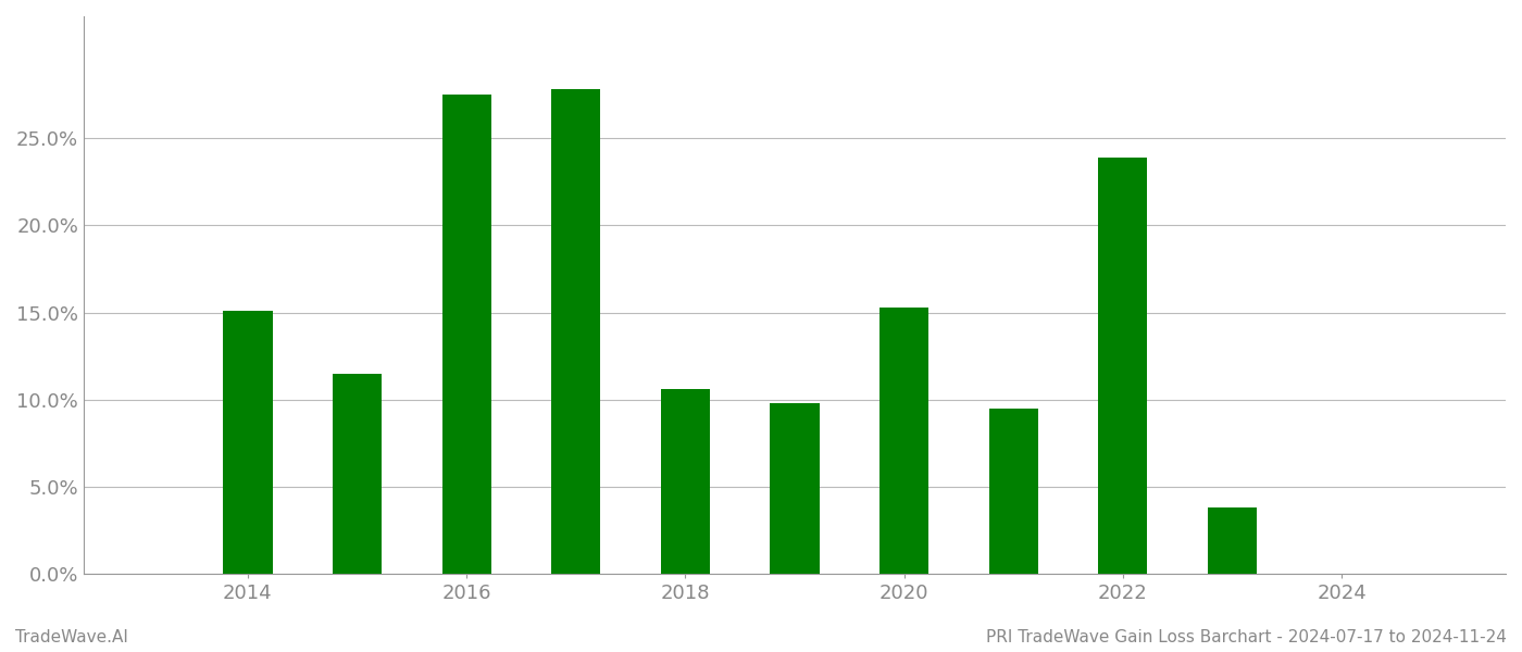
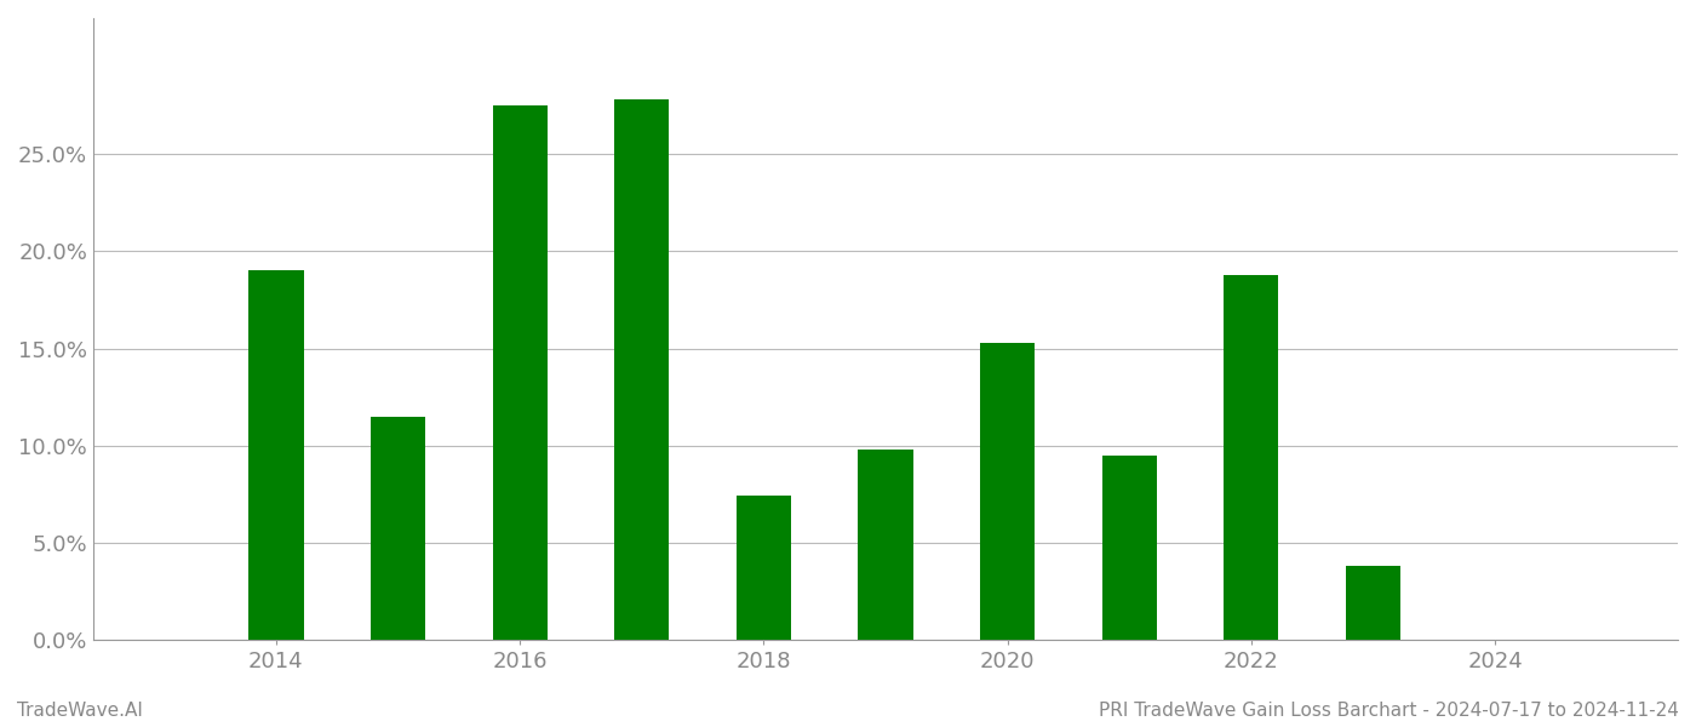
2014: 15.1% -> 19.0%
2018: 10.6% -> 7.4%
2022: 23.9% -> 18.8%
